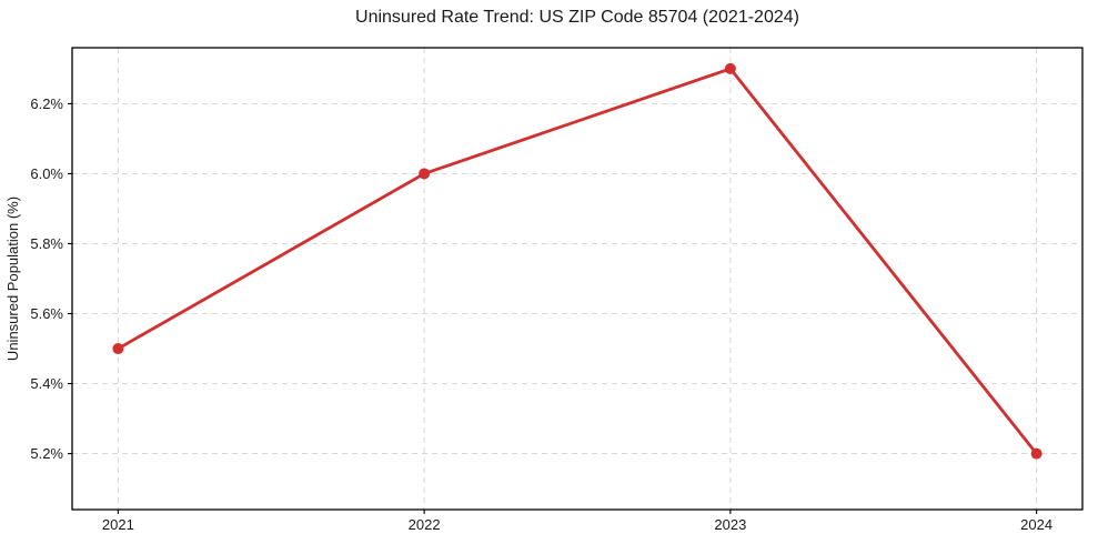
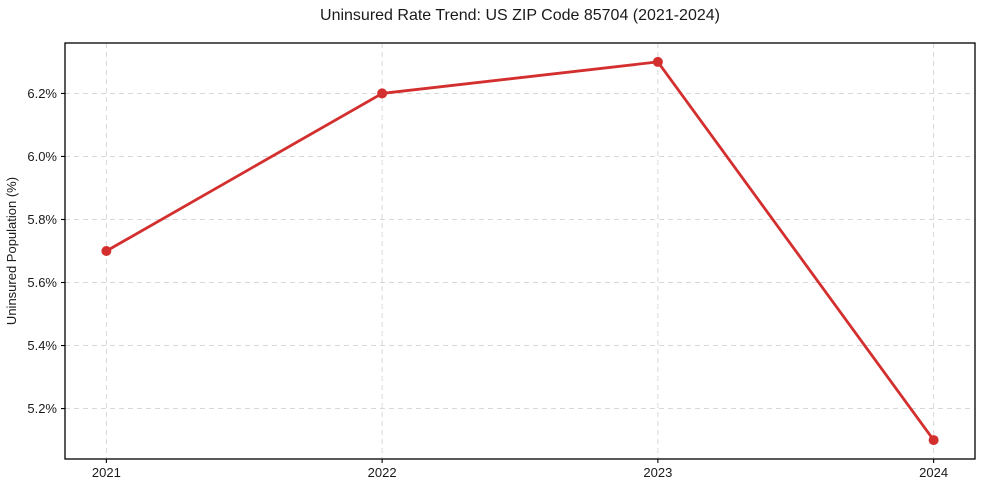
2021: 5.5% -> 5.7%
2022: 6.0% -> 6.2%
2024: 5.2% -> 5.1%
